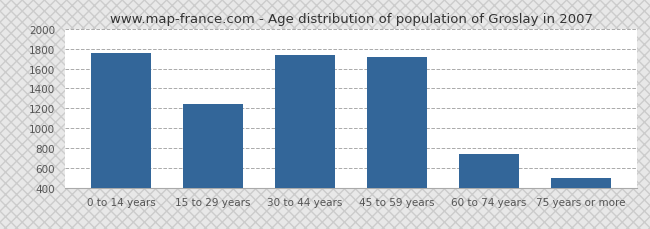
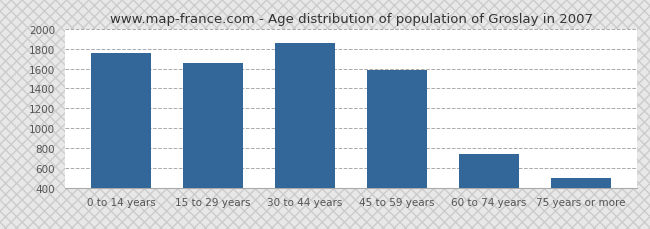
15 to 29 years: 1240 -> 1660
30 to 44 years: 1740 -> 1860
45 to 59 years: 1720 -> 1580
